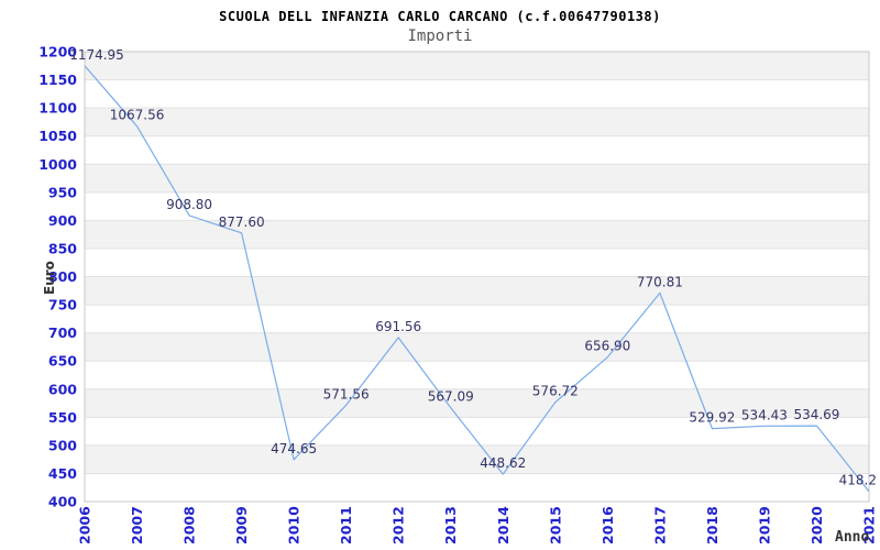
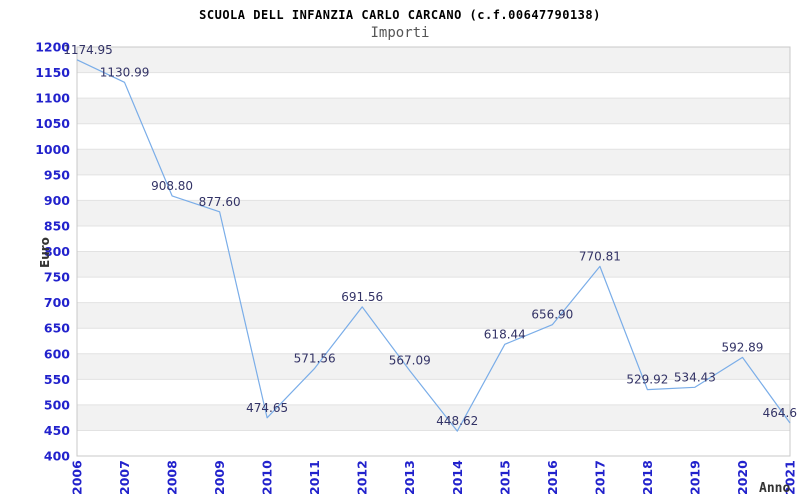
2007: 1067.56 -> 1130.99
2015: 576.72 -> 618.44
2020: 534.69 -> 592.89
2021: 418.2 -> 464.6
